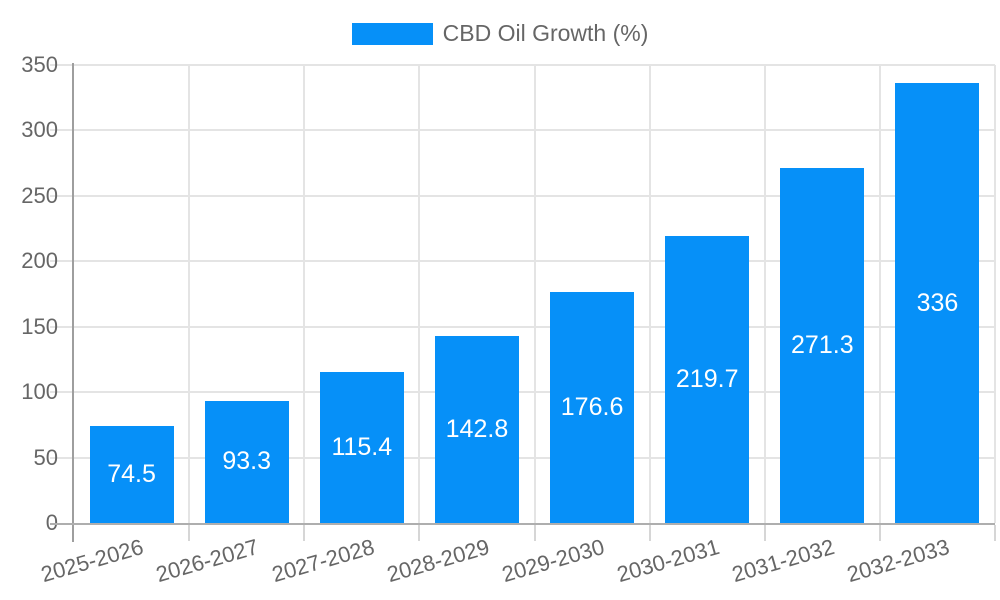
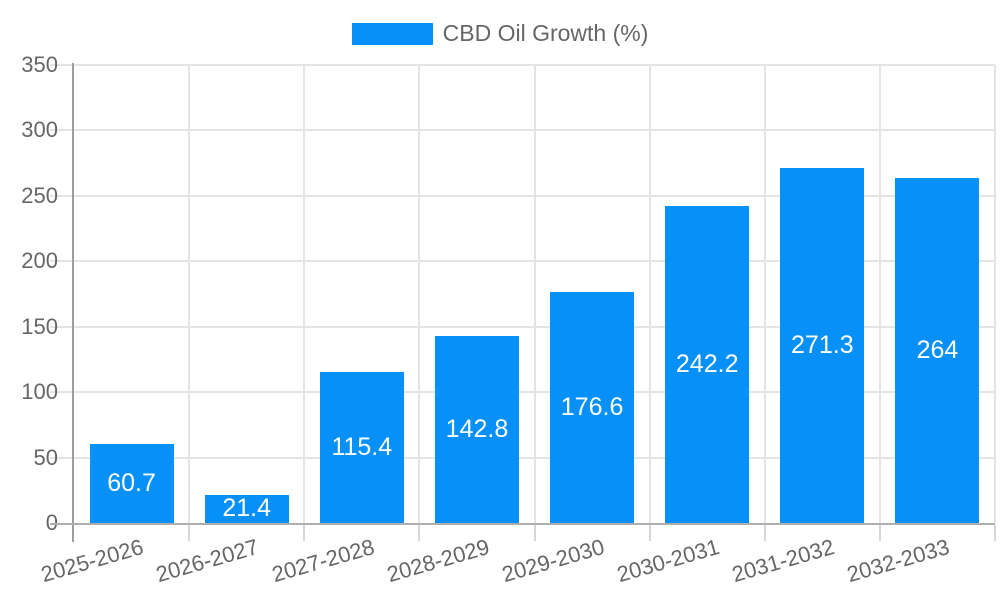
2025-2026: 74.5 -> 60.7
2026-2027: 93.3 -> 21.4
2030-2031: 219.7 -> 242.2
2032-2033: 336 -> 264
